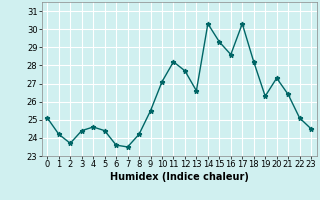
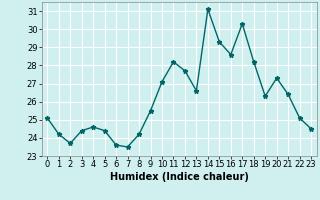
14: 30.3 -> 31.1
